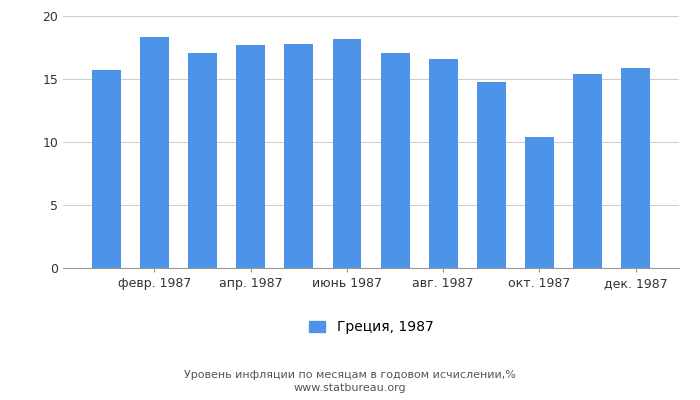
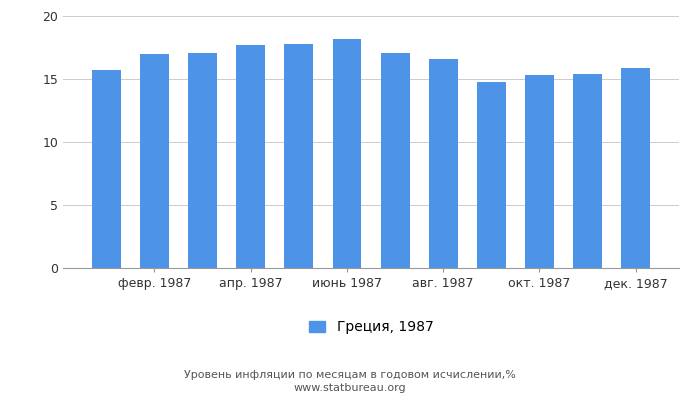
февр. 1987: 18.3 -> 17.0
окт. 1987: 10.4 -> 15.3
